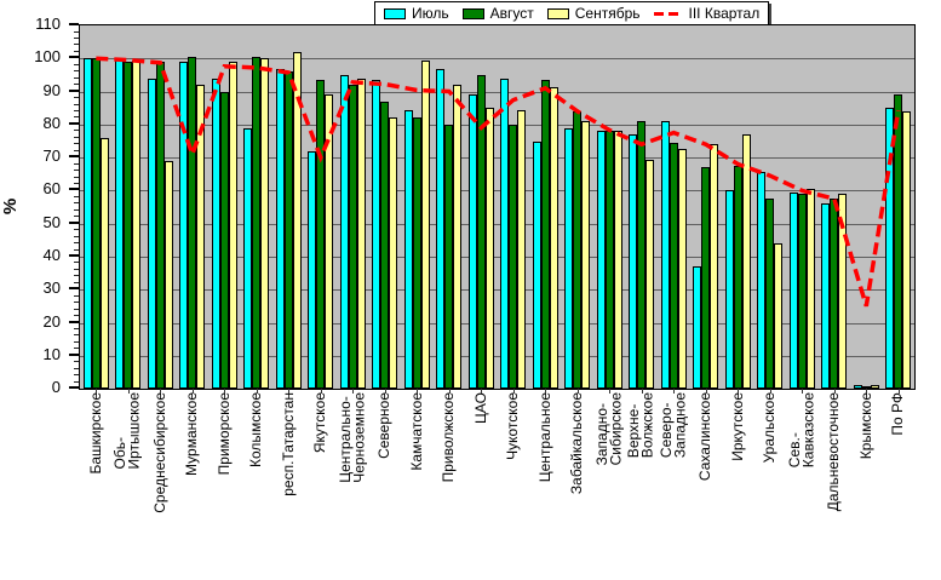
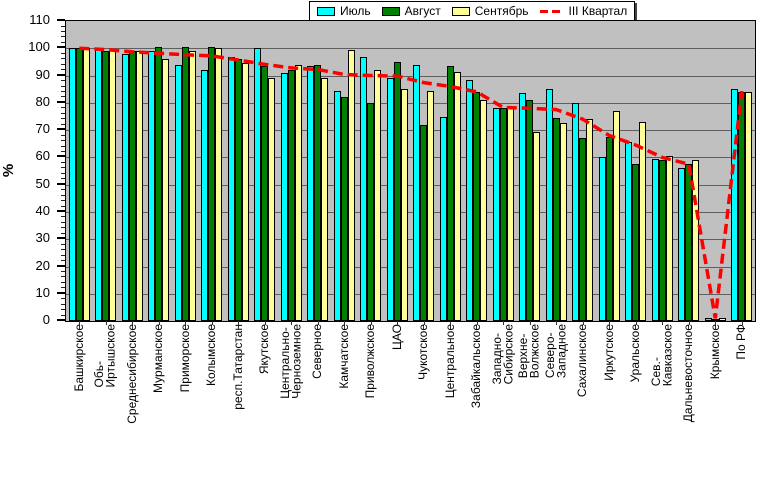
Сентябрь/Башкирское: 76 -> 100
Июль/Среднесибирское: 94 -> 98
Сентябрь/Среднесибирское: 69 -> 99
Сентябрь/Мурманское: 92 -> 96
III Квартал/Мурманское: 71 -> 98
Август/Приморское: 90 -> 100
Июль/Колымское: 79 -> 92
Сентябрь/респ.Татарстан: 102 -> 94
Июль/Якутское: 72 -> 100
III Квартал/Якутское: 70 -> 94
Июль/Центрально- Черноземное: 95 -> 91
Август/Северное: 87 -> 94
Сентябрь/Северное: 82 -> 89
III Квартал/ЦАО: 79 -> 90
Август/Чукотское: 80 -> 72
III Квартал/Центральное: 91 -> 86
Июль/Забайкальское: 79 -> 88
Июль/Верхне- Волжское: 77 -> 84
III Квартал/Верхне- Волжское: 74 -> 78
Июль/Северо- Западное: 81 -> 85
Июль/Сахалинское: 37 -> 80
Сентябрь/Уральское: 44 -> 73
III Квартал/Крымское: 25 -> 1
Август/По РФ: 89 -> 84
